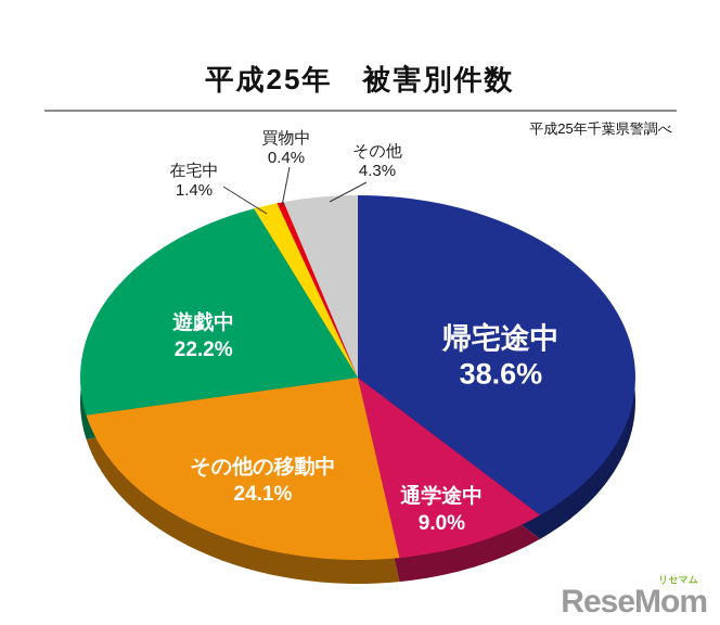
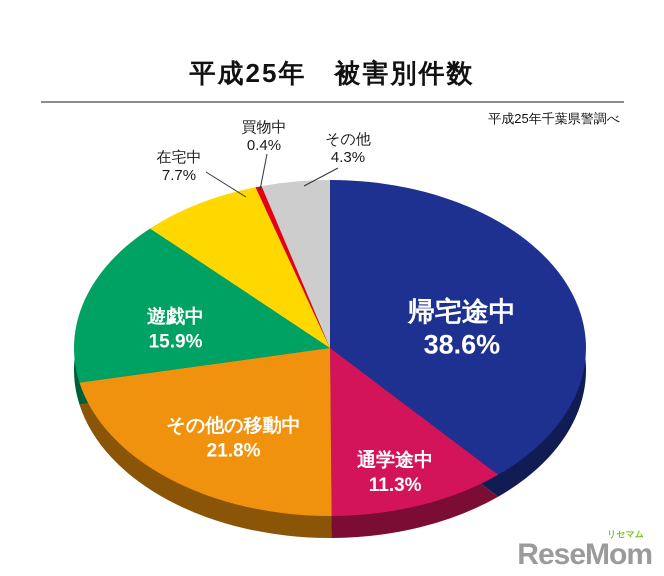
通学途中: 9.0% -> 11.3%
その他の移動中: 24.1% -> 21.8%
遊戯中: 22.2% -> 15.9%
在宅中: 1.4% -> 7.7%
